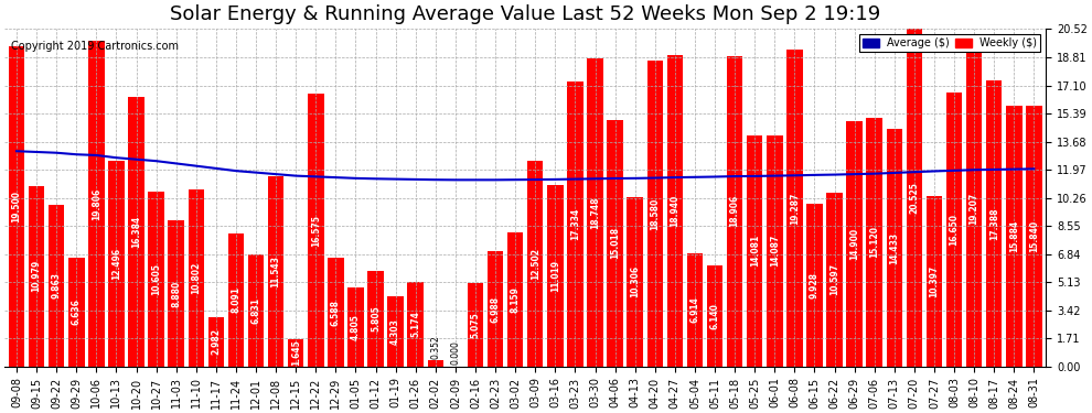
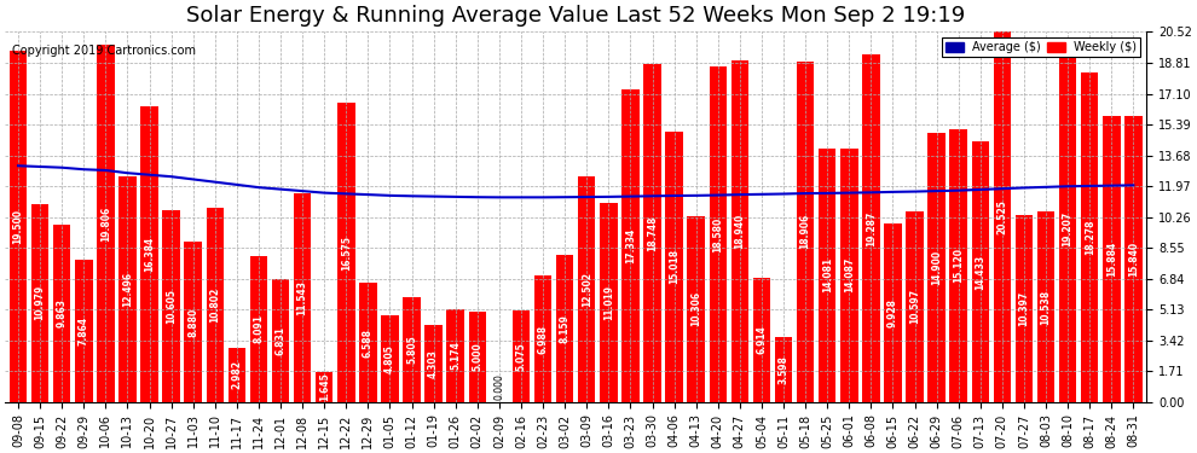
Weekly ($)/09-29: 6.636 -> 7.864
Weekly ($)/02-02: 0.352 -> 5.000
Weekly ($)/05-11: 6.140 -> 3.598
Weekly ($)/08-03: 16.650 -> 10.538
Weekly ($)/08-17: 17.388 -> 18.278
